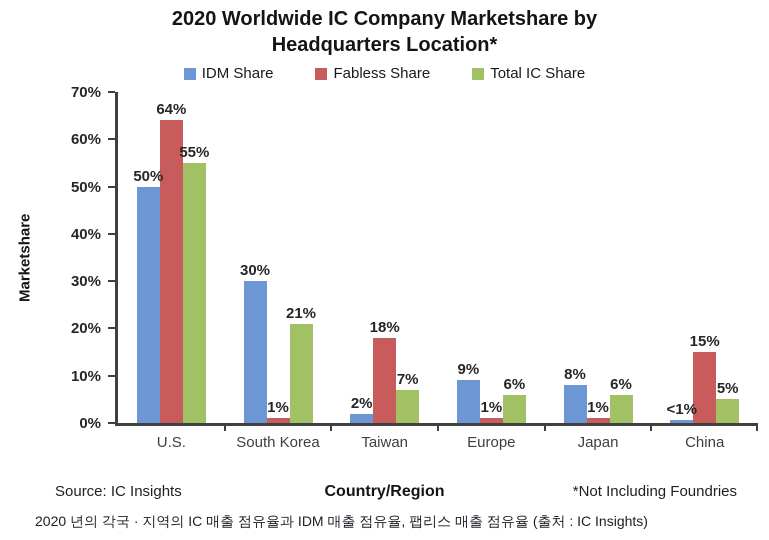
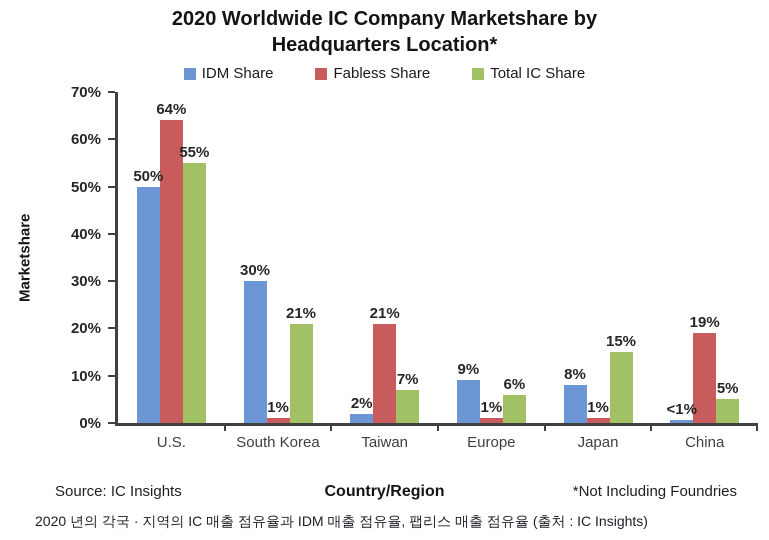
Fabless Share/Taiwan: 18% -> 21%
Total IC Share/Japan: 6% -> 15%
Fabless Share/China: 15% -> 19%
